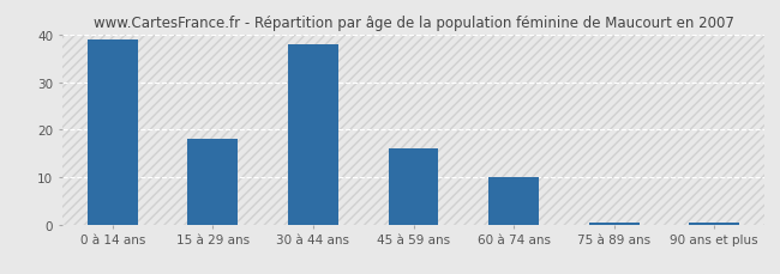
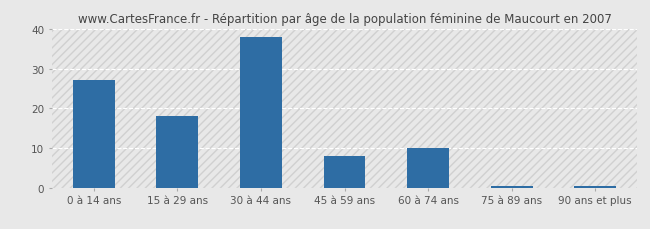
0 à 14 ans: 39.0 -> 27.0
45 à 59 ans: 16.0 -> 8.0
